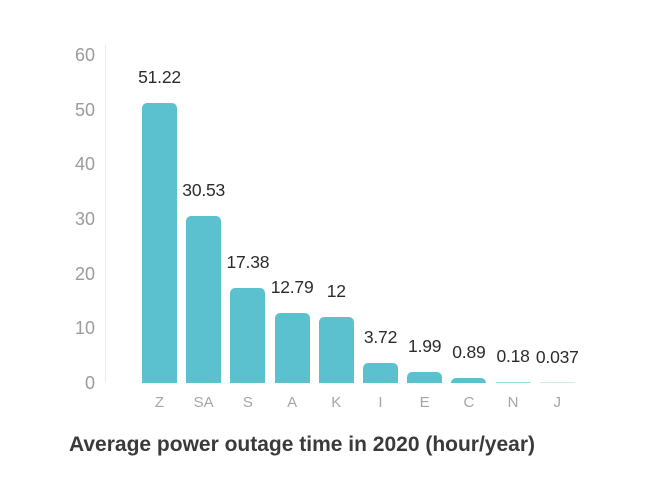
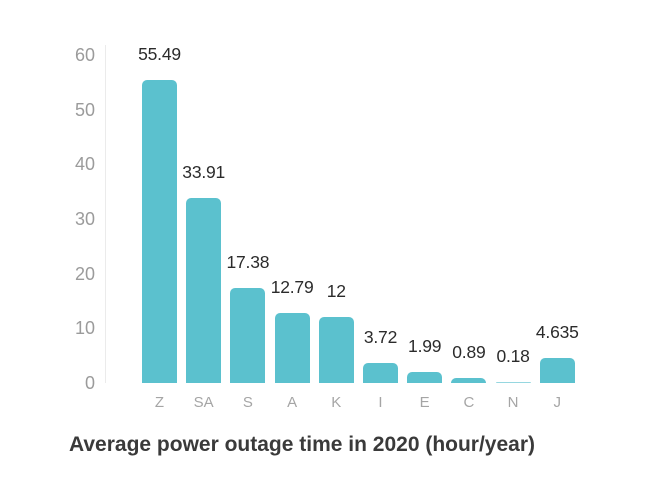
Z: 51.22 -> 55.49
SA: 30.53 -> 33.91
J: 0.037 -> 4.635
